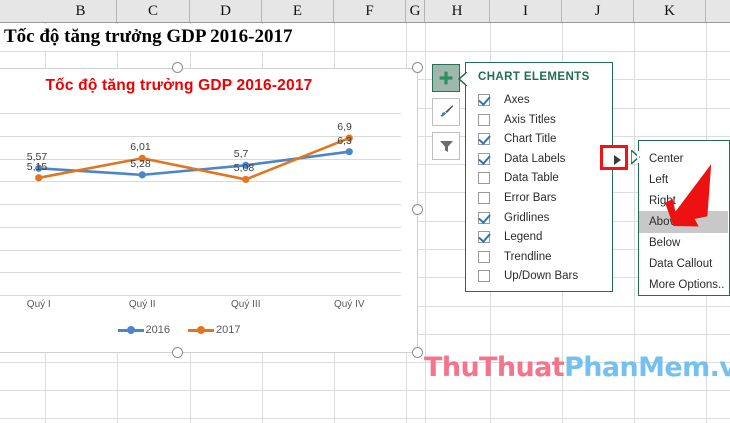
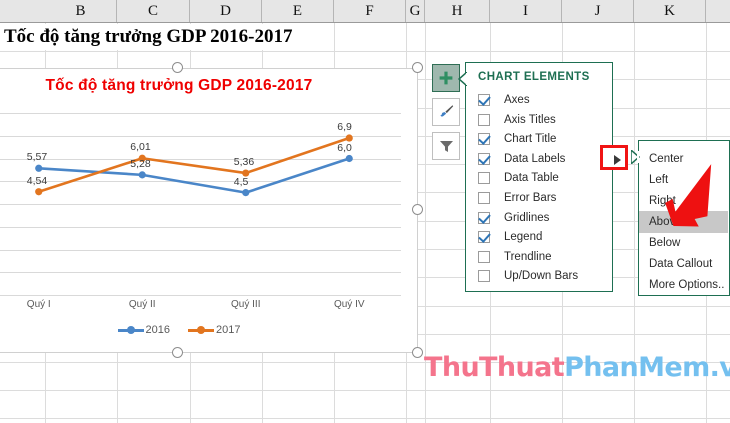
2017/Quý I: 5,15 -> 4,54
2016/Quý III: 5,7 -> 4,5
2017/Quý III: 5,08 -> 5,36
2016/Quý IV: 6,3 -> 6,0
